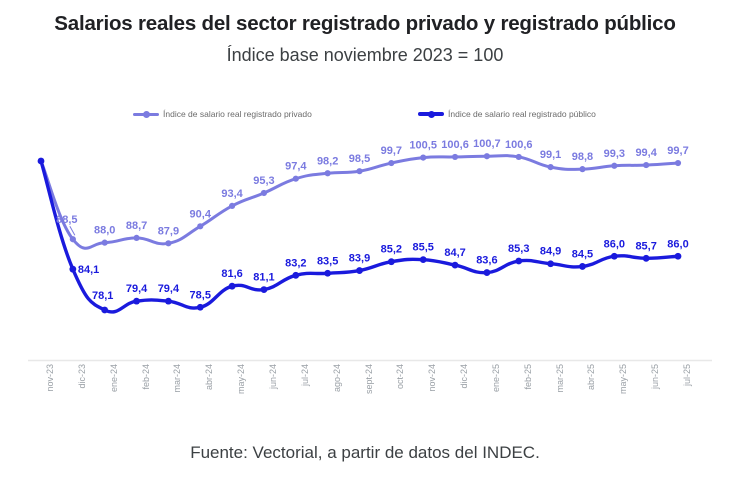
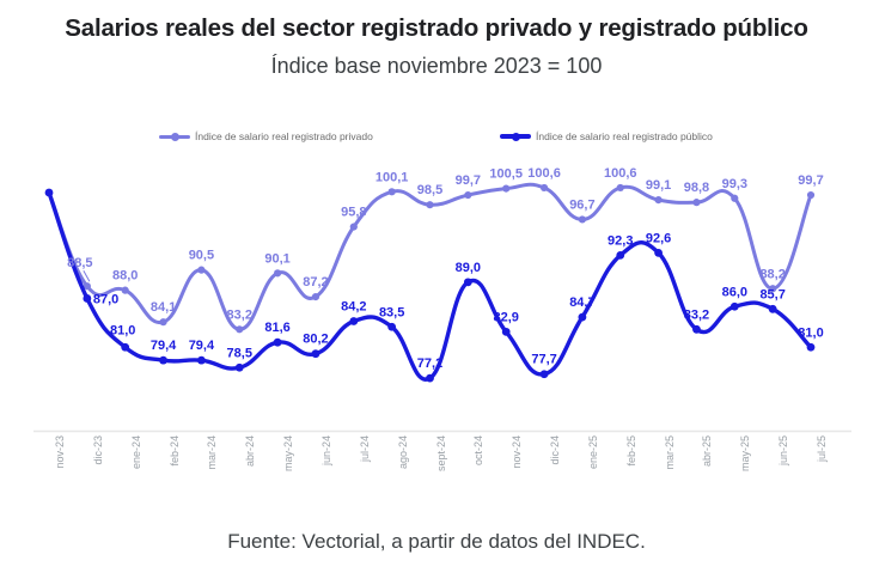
Índice de salario real registrado público/dic-23: 84,1 -> 87,0
Índice de salario real registrado público/ene-24: 78,1 -> 81,0
Índice de salario real registrado privado/feb-24: 88,7 -> 84,1
Índice de salario real registrado privado/mar-24: 87,9 -> 90,5
Índice de salario real registrado privado/abr-24: 90,4 -> 83,2
Índice de salario real registrado privado/may-24: 93,4 -> 90,1
Índice de salario real registrado privado/jun-24: 95,3 -> 87,2
Índice de salario real registrado público/jun-24: 81,1 -> 80,2
Índice de salario real registrado privado/jul-24: 97,4 -> 95,8
Índice de salario real registrado público/jul-24: 83,2 -> 84,2
Índice de salario real registrado privado/ago-24: 98,2 -> 100,1
Índice de salario real registrado público/sept-24: 83,9 -> 77,2
Índice de salario real registrado público/oct-24: 85,2 -> 89,0
Índice de salario real registrado público/nov-24: 85,5 -> 82,9
Índice de salario real registrado público/dic-24: 84,7 -> 77,7
Índice de salario real registrado privado/ene-25: 100,7 -> 96,7
Índice de salario real registrado público/ene-25: 83,6 -> 84,7
Índice de salario real registrado público/feb-25: 85,3 -> 92,3
Índice de salario real registrado público/mar-25: 84,9 -> 92,6
Índice de salario real registrado público/abr-25: 84,5 -> 83,2
Índice de salario real registrado privado/jun-25: 99,4 -> 88,2
Índice de salario real registrado público/jul-25: 86,0 -> 81,0
